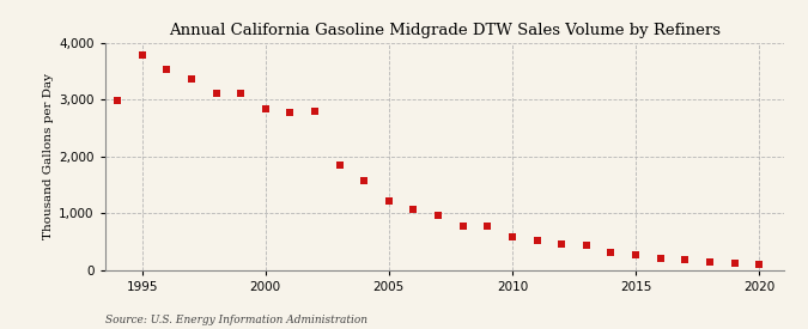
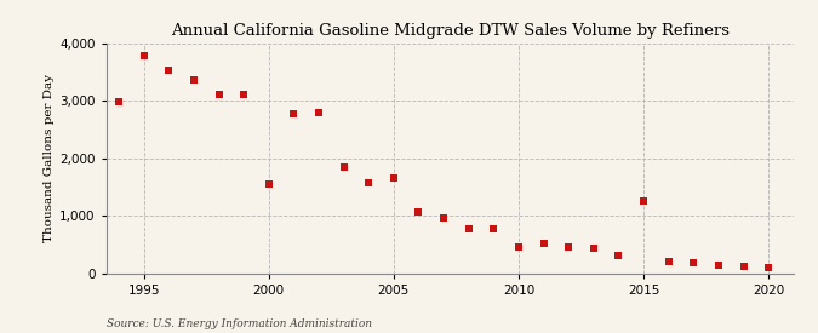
2000: 2,840 -> 1,550
2005: 1,220 -> 1,650
2010: 590 -> 450
2015: 260 -> 1,250
